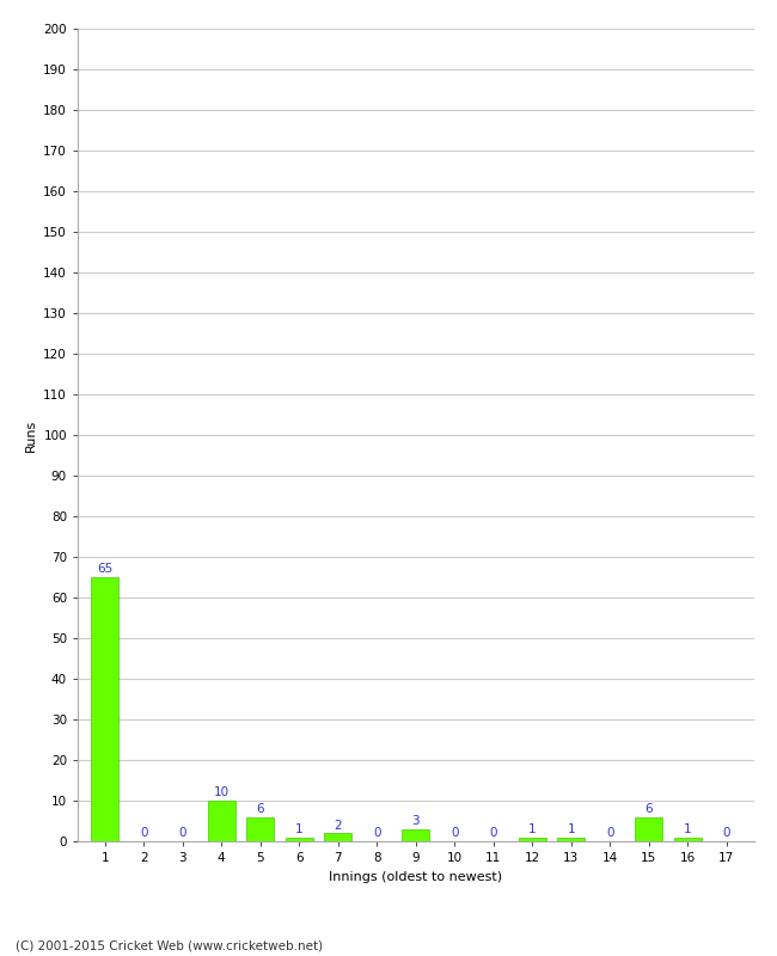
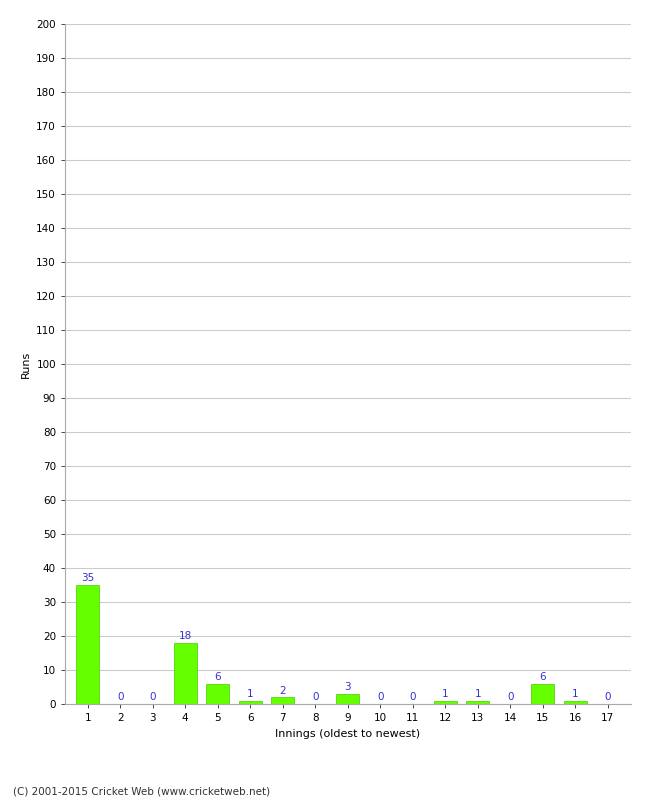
1: 65 -> 35
4: 10 -> 18
